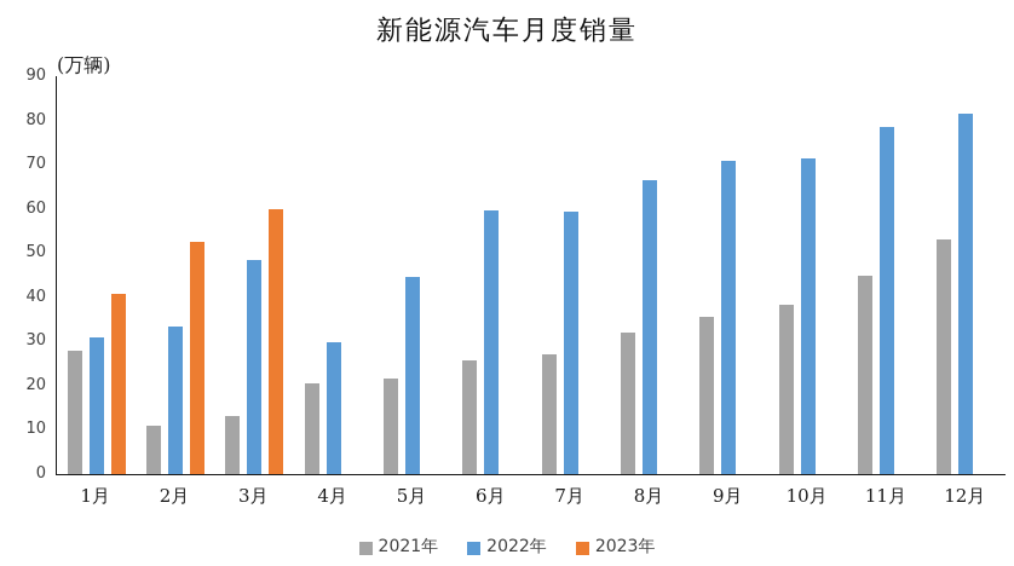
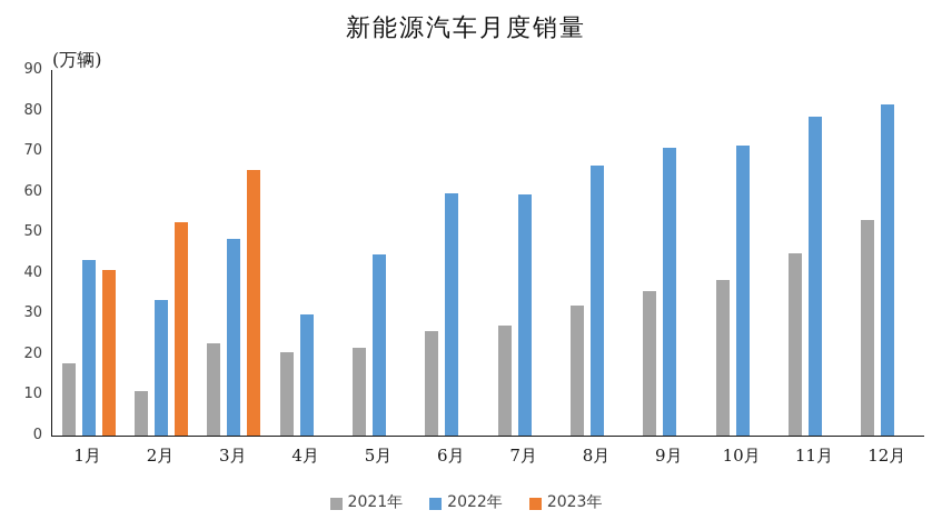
2021年/1月: 28 -> 18
2022年/1月: 31 -> 43
2021年/3月: 13 -> 23
2023年/3月: 60 -> 65
